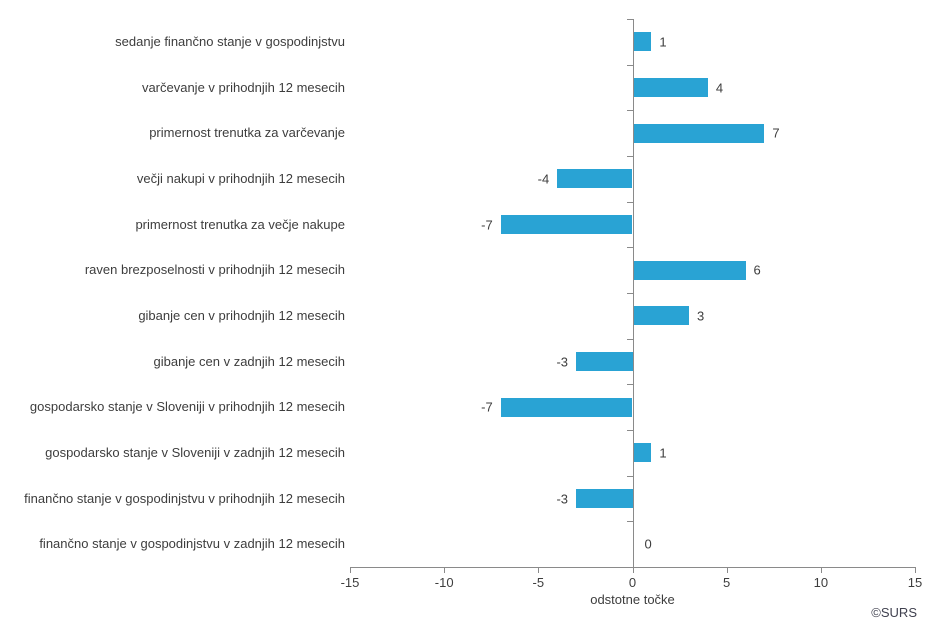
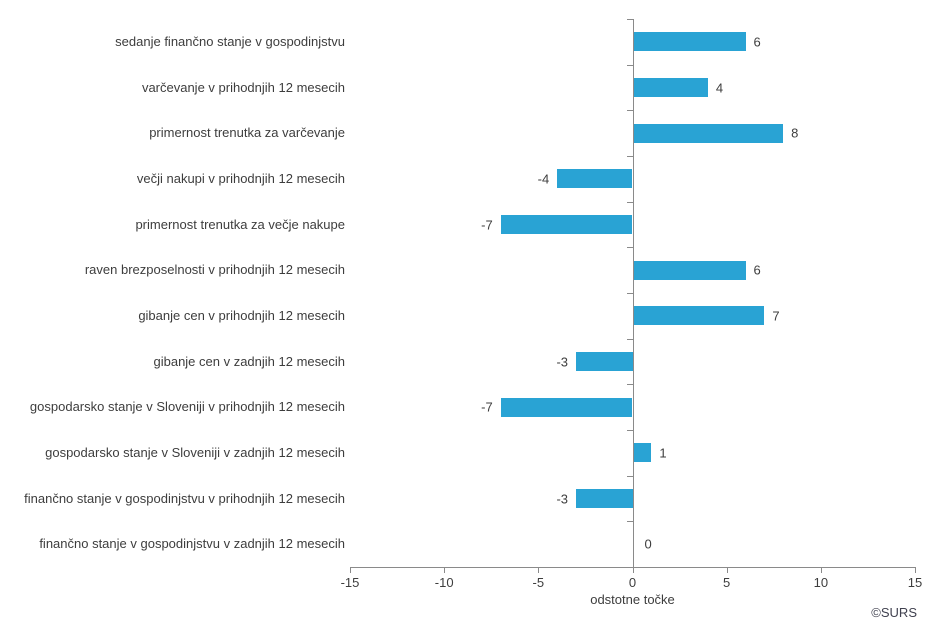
sedanje finančno stanje v gospodinjstvu: 1 -> 6
primernost trenutka za varčevanje: 7 -> 8
gibanje cen v prihodnjih 12 mesecih: 3 -> 7
